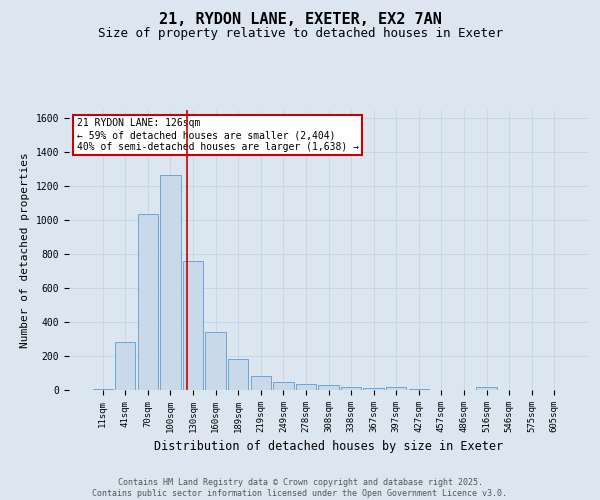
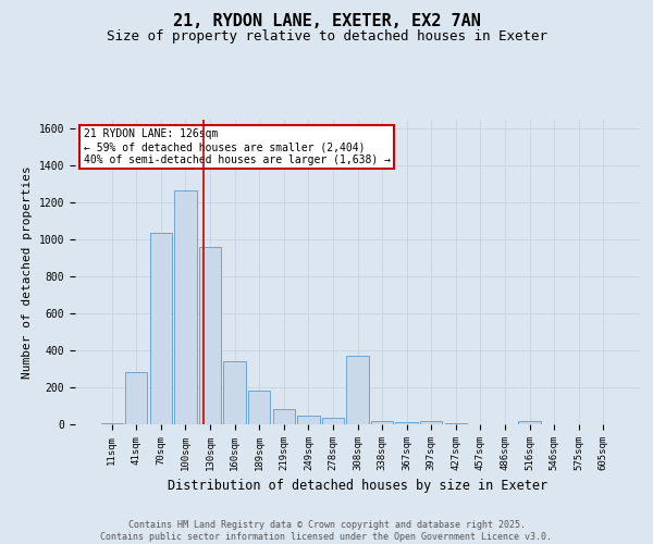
130sqm: 760 -> 960
308sqm: 30 -> 370
